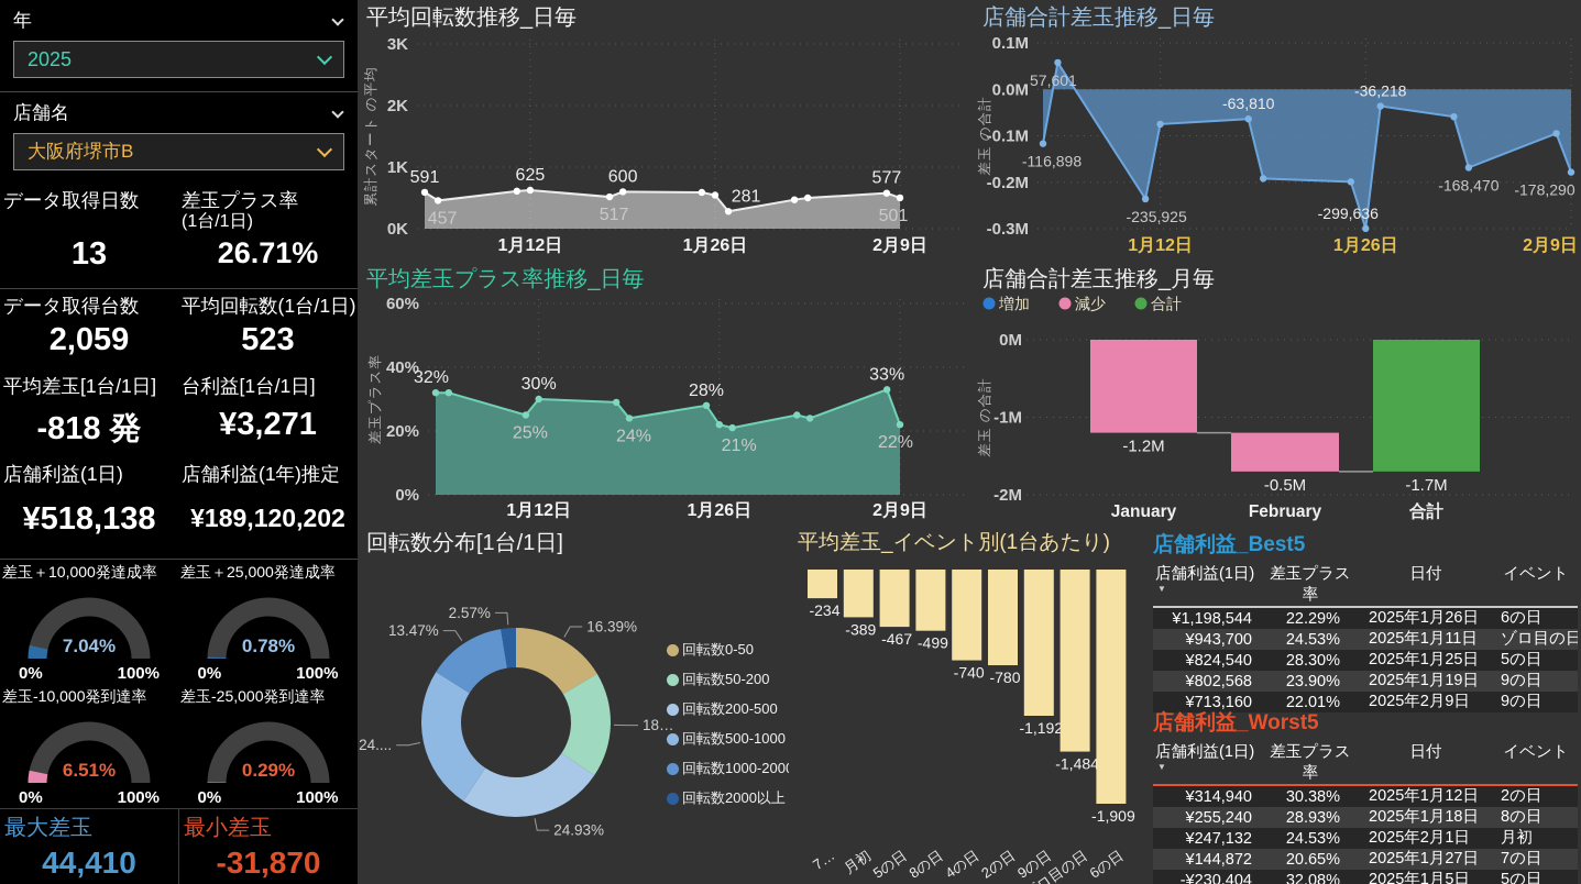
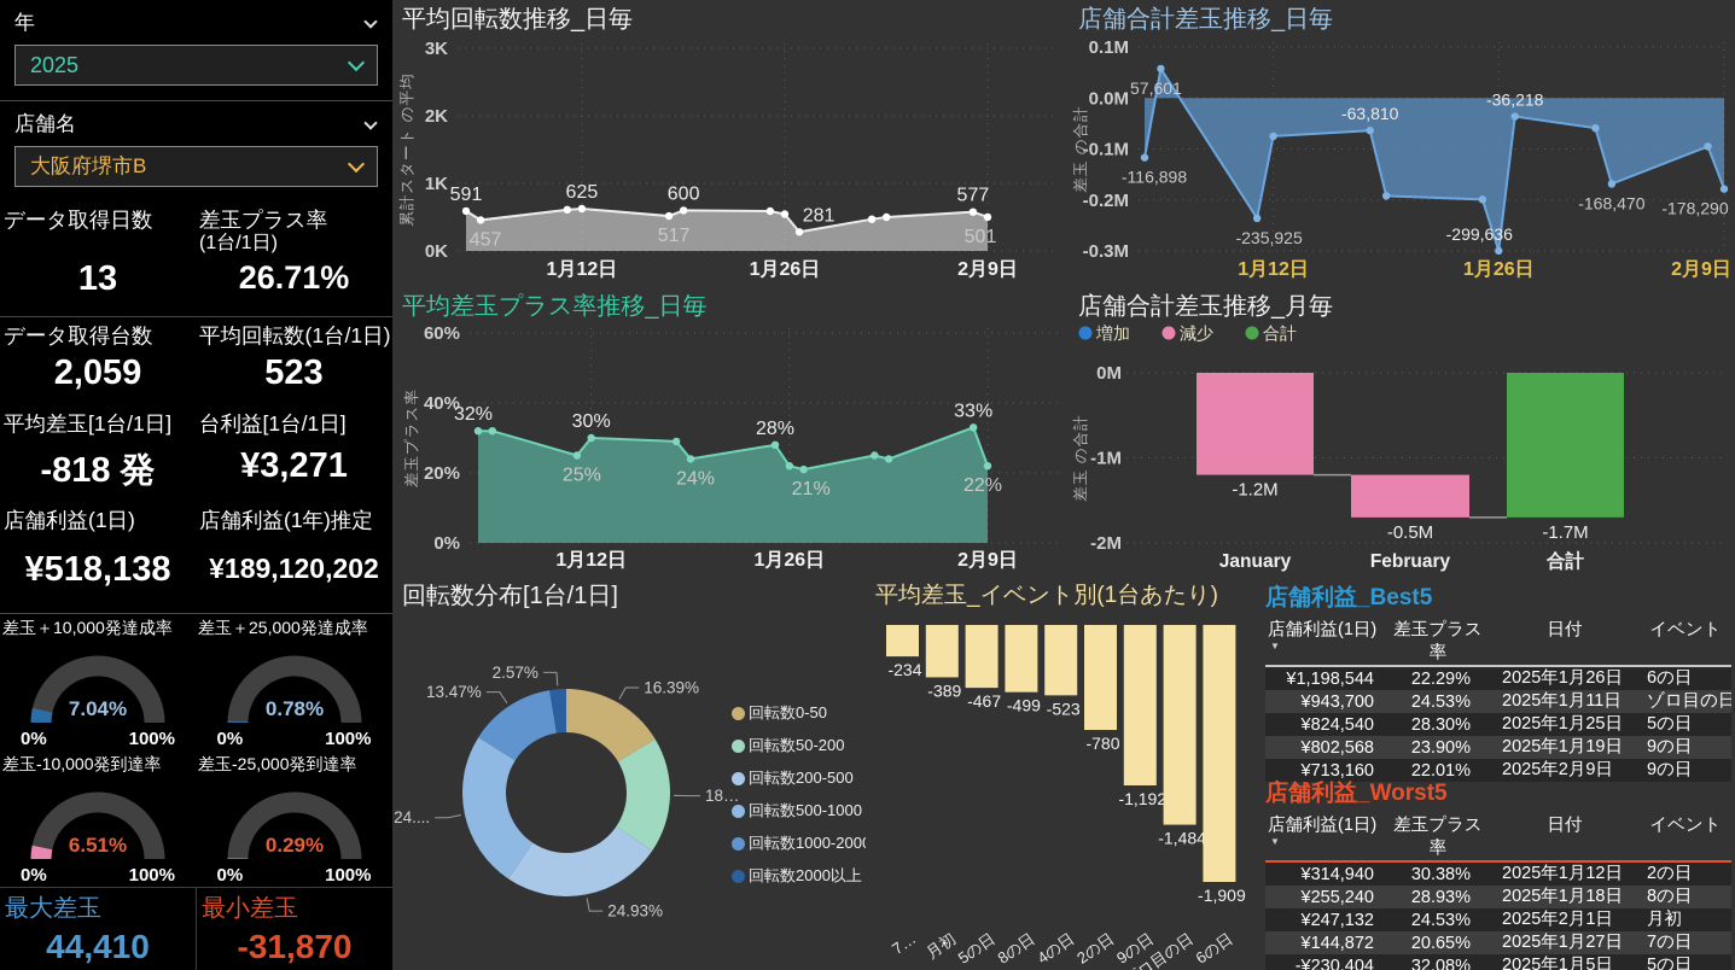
平均差玉_イベント別(1台あたり)/4の日: -740 -> -523
